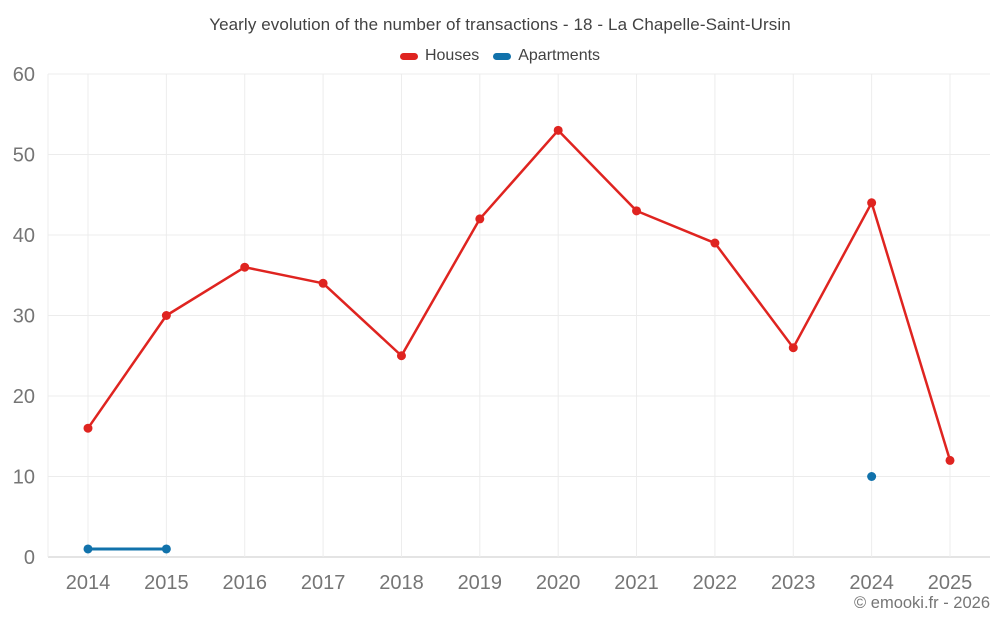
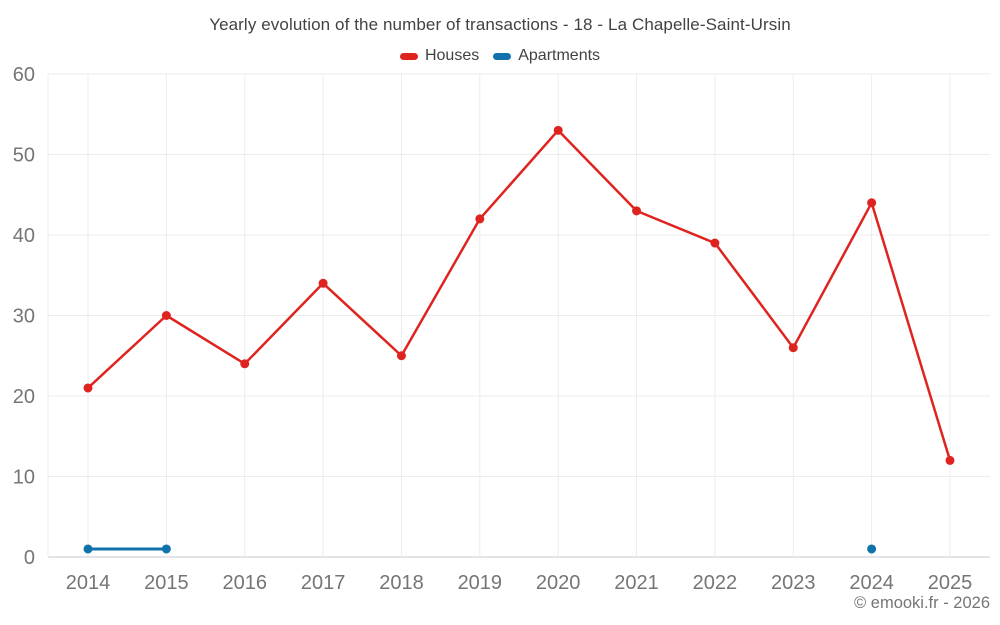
Houses/2014: 16 -> 21
Houses/2016: 36 -> 24
Apartments/2024: 10 -> 1
